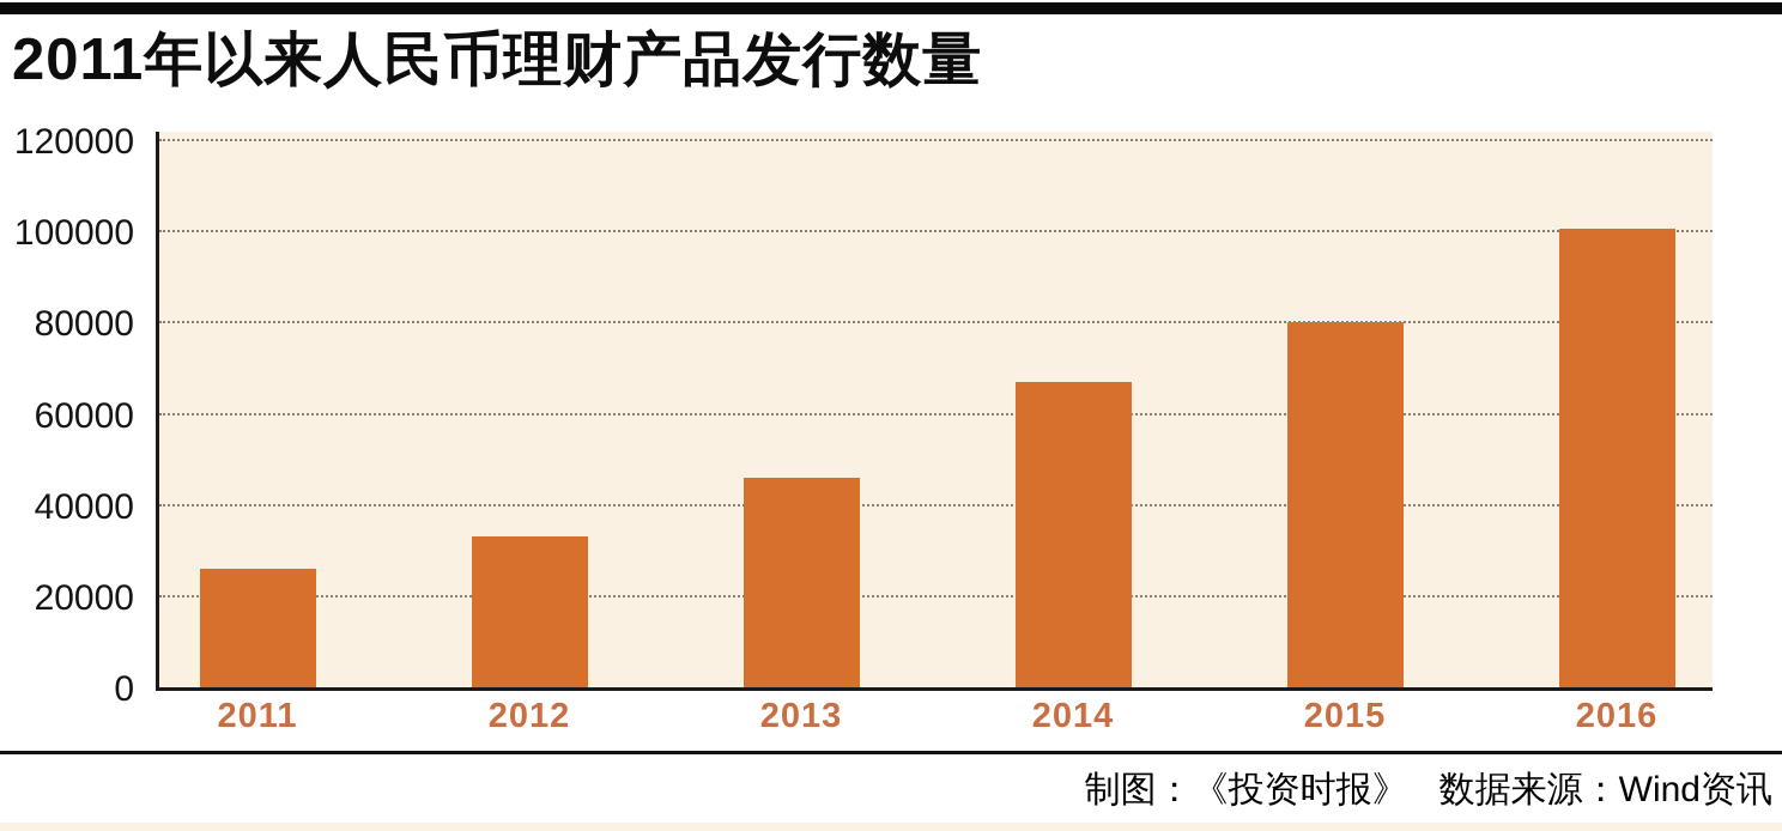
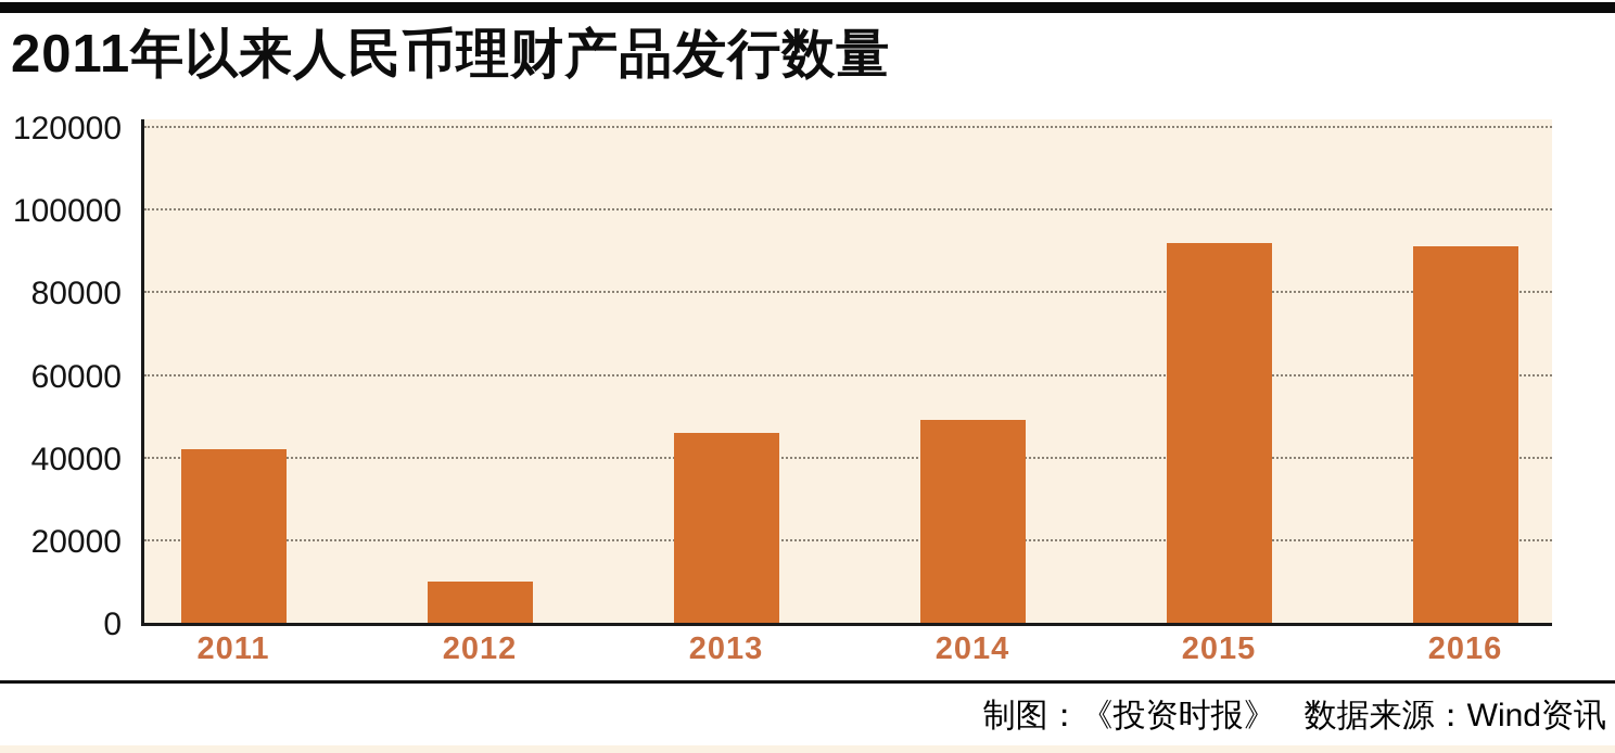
2011: 26000 -> 42000
2012: 33000 -> 10000
2014: 67000 -> 49000
2015: 80000 -> 92000
2016: 100000 -> 91000
